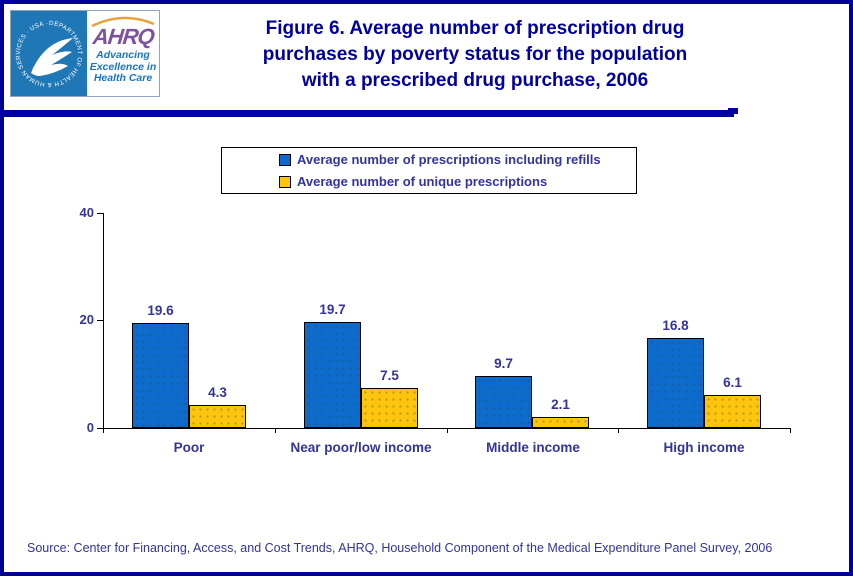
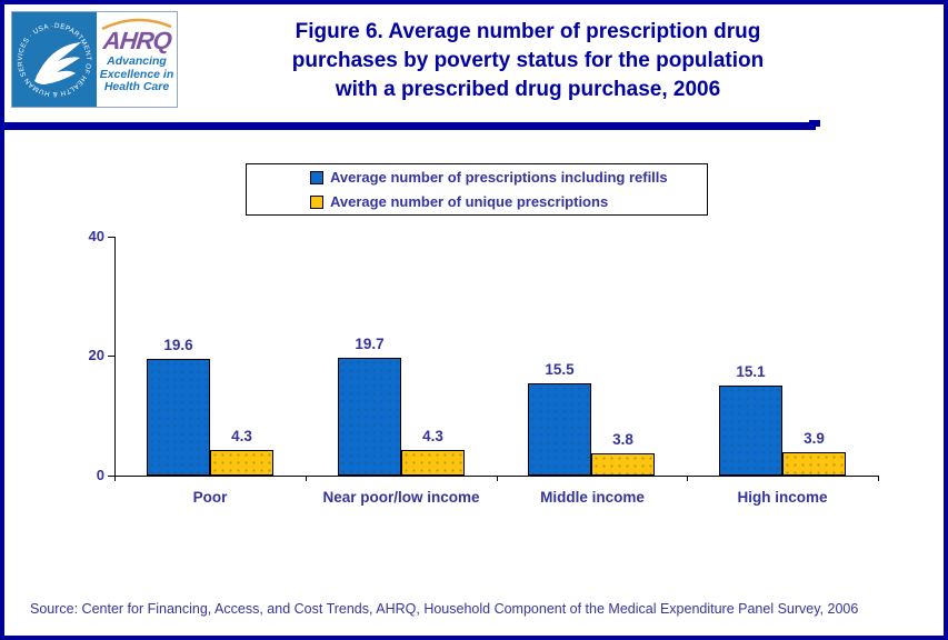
Average number of unique prescriptions/Near poor/low income: 7.5 -> 4.3
Average number of prescriptions including refills/Middle income: 9.7 -> 15.5
Average number of unique prescriptions/Middle income: 2.1 -> 3.8
Average number of prescriptions including refills/High income: 16.8 -> 15.1
Average number of unique prescriptions/High income: 6.1 -> 3.9
